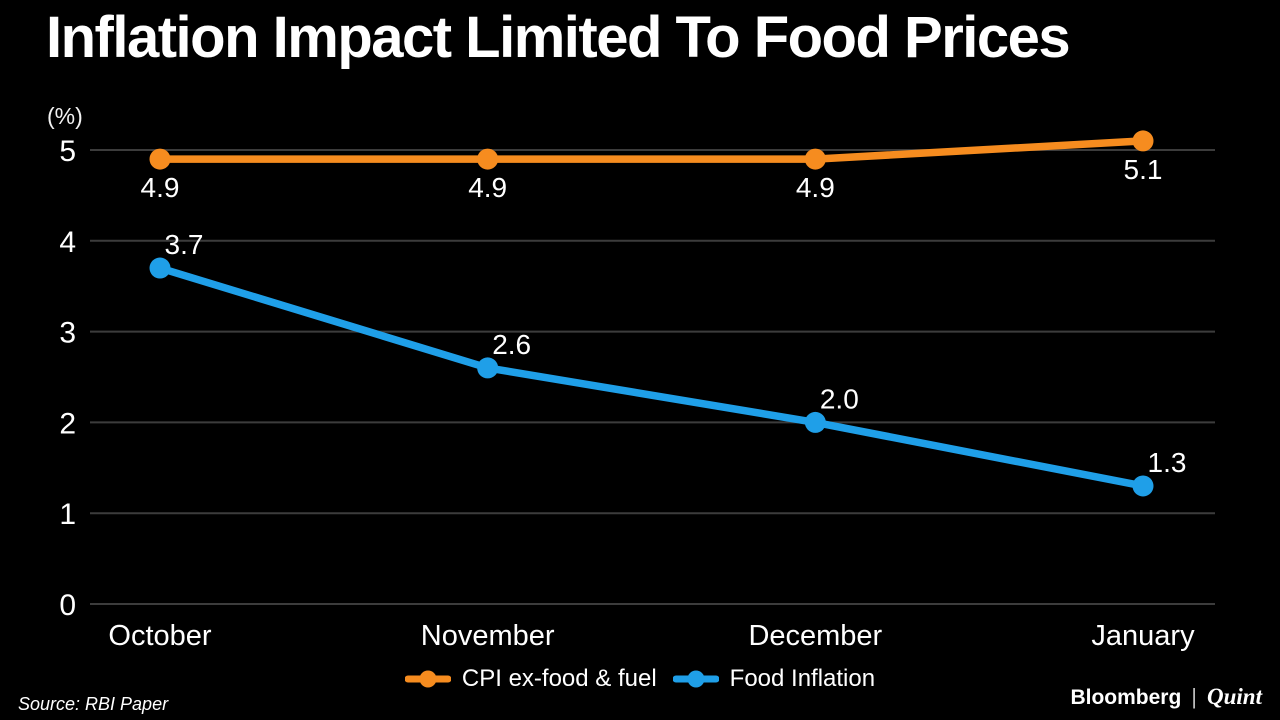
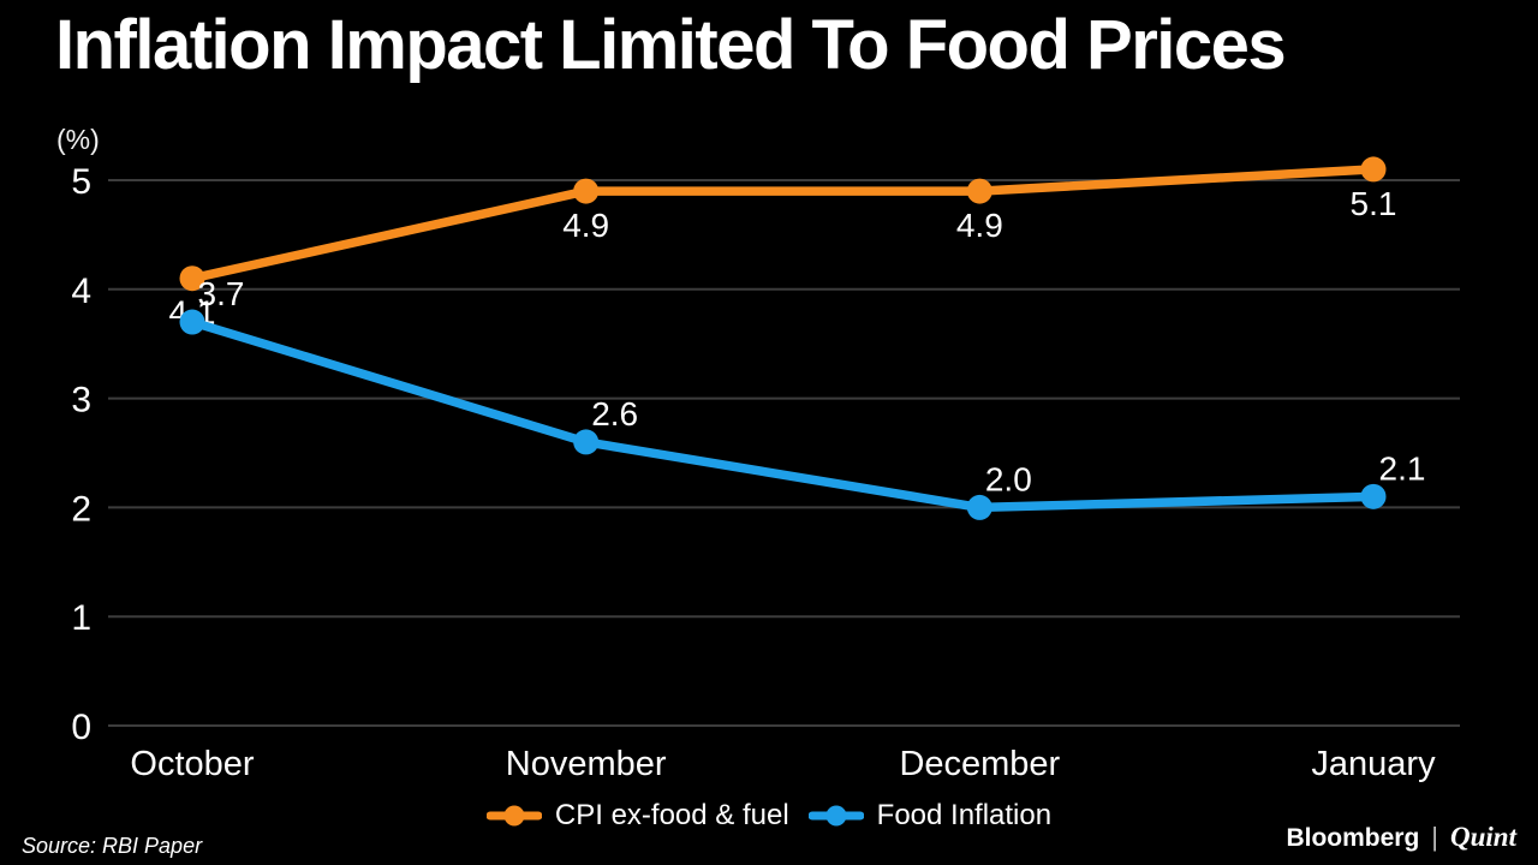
CPI ex-food & fuel/October: 4.9 -> 4.1
Food Inflation/January: 1.3 -> 2.1
